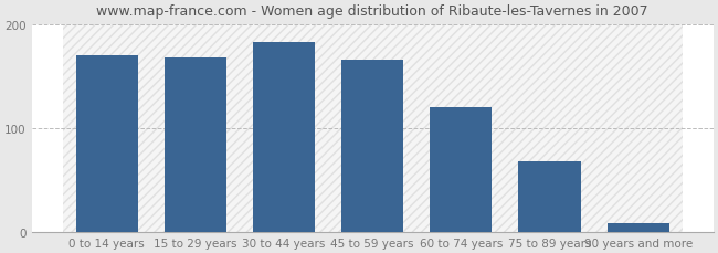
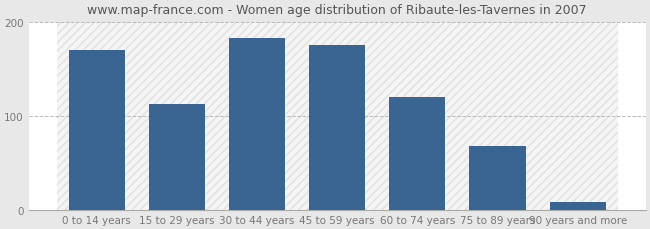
15 to 29 years: 168 -> 112
45 to 59 years: 166 -> 175
